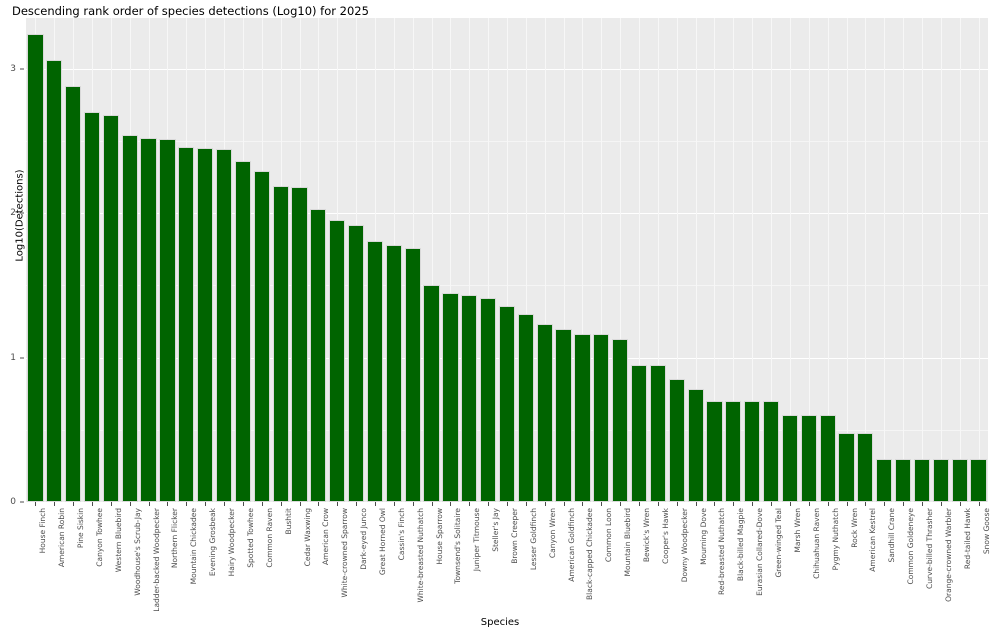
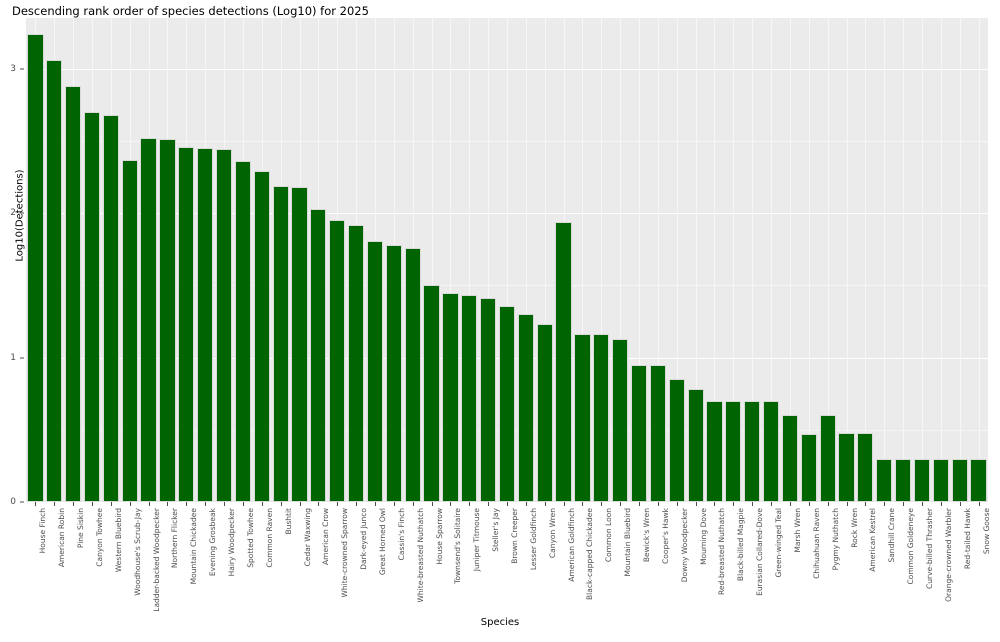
Woodhouse's Scrub-Jay: 2.54 -> 2.37
American Goldfinch: 1.20 -> 1.94
Chihuahuan Raven: 0.60 -> 0.47
